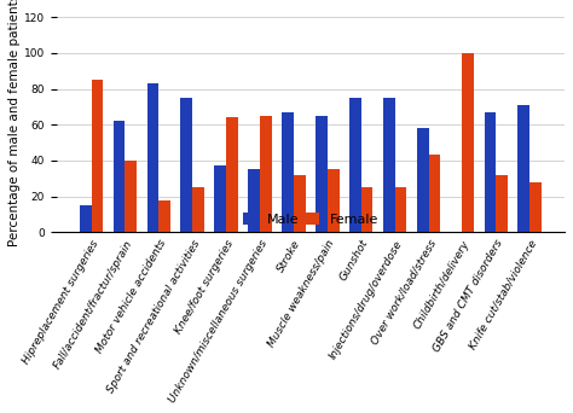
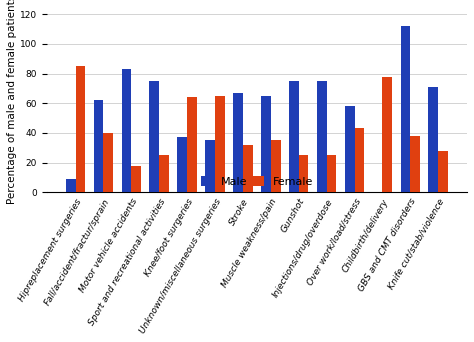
Male/Hipreplacement surgeries: 15 -> 9
Female/Childbirth/delivery: 100 -> 78
Male/GBS and CMT disorders: 67 -> 112
Female/GBS and CMT disorders: 32 -> 38
